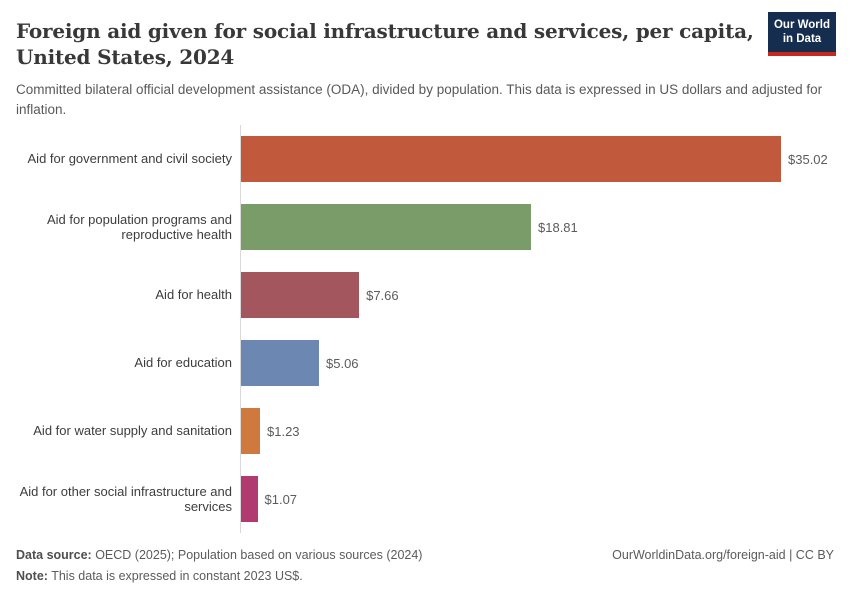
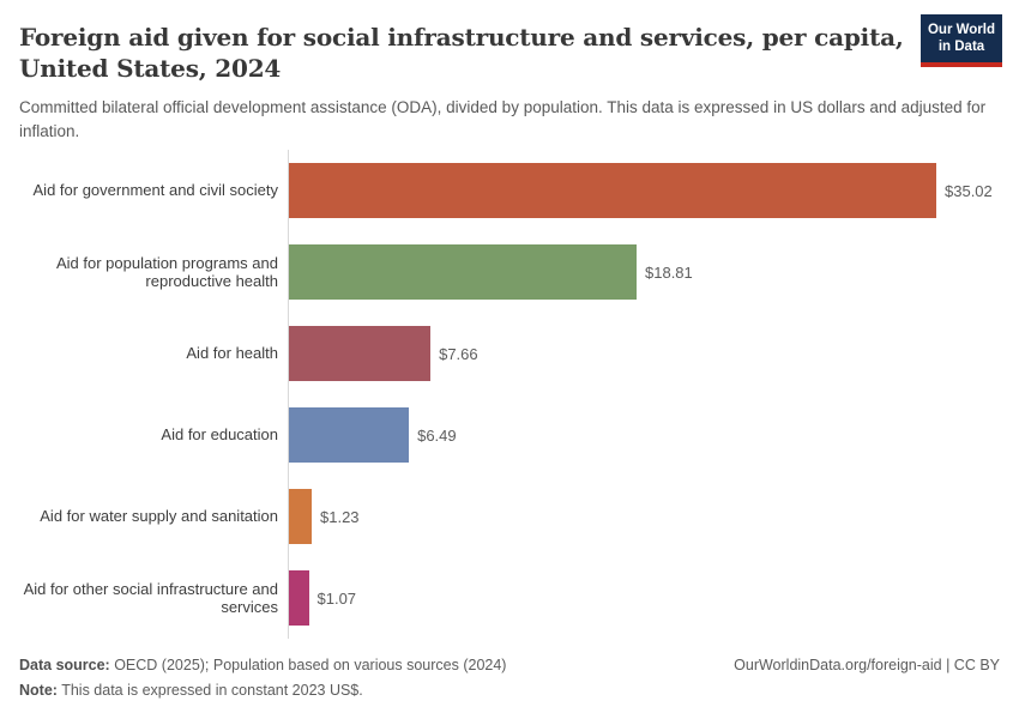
Aid for education: $5.06 -> $6.49
